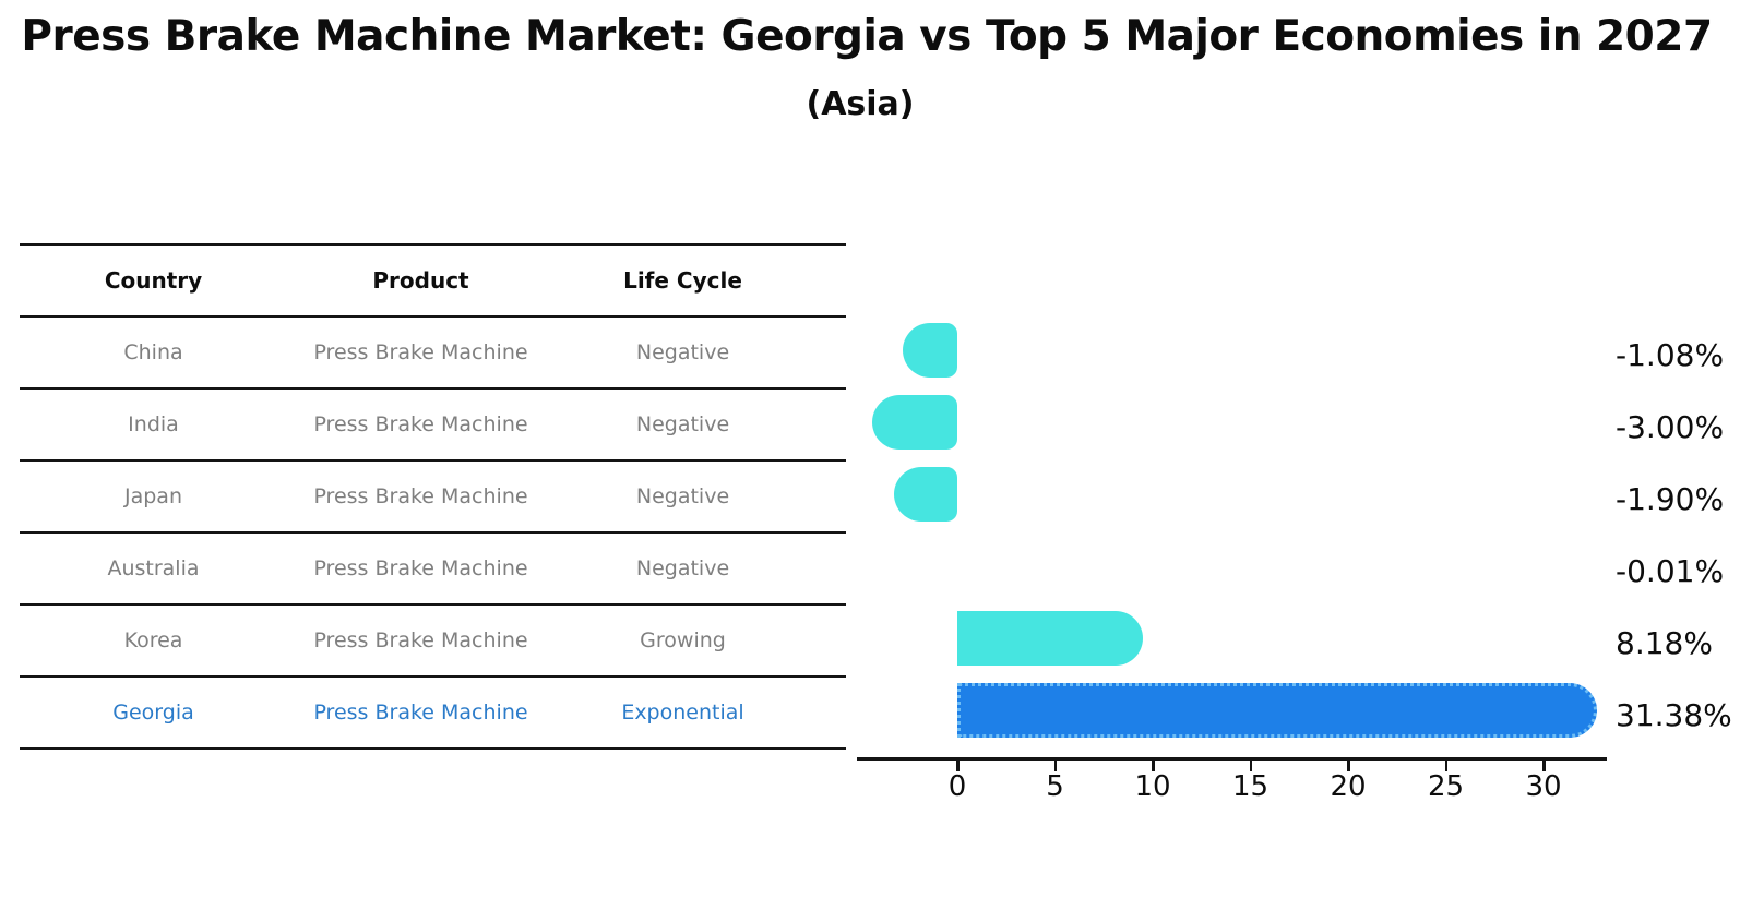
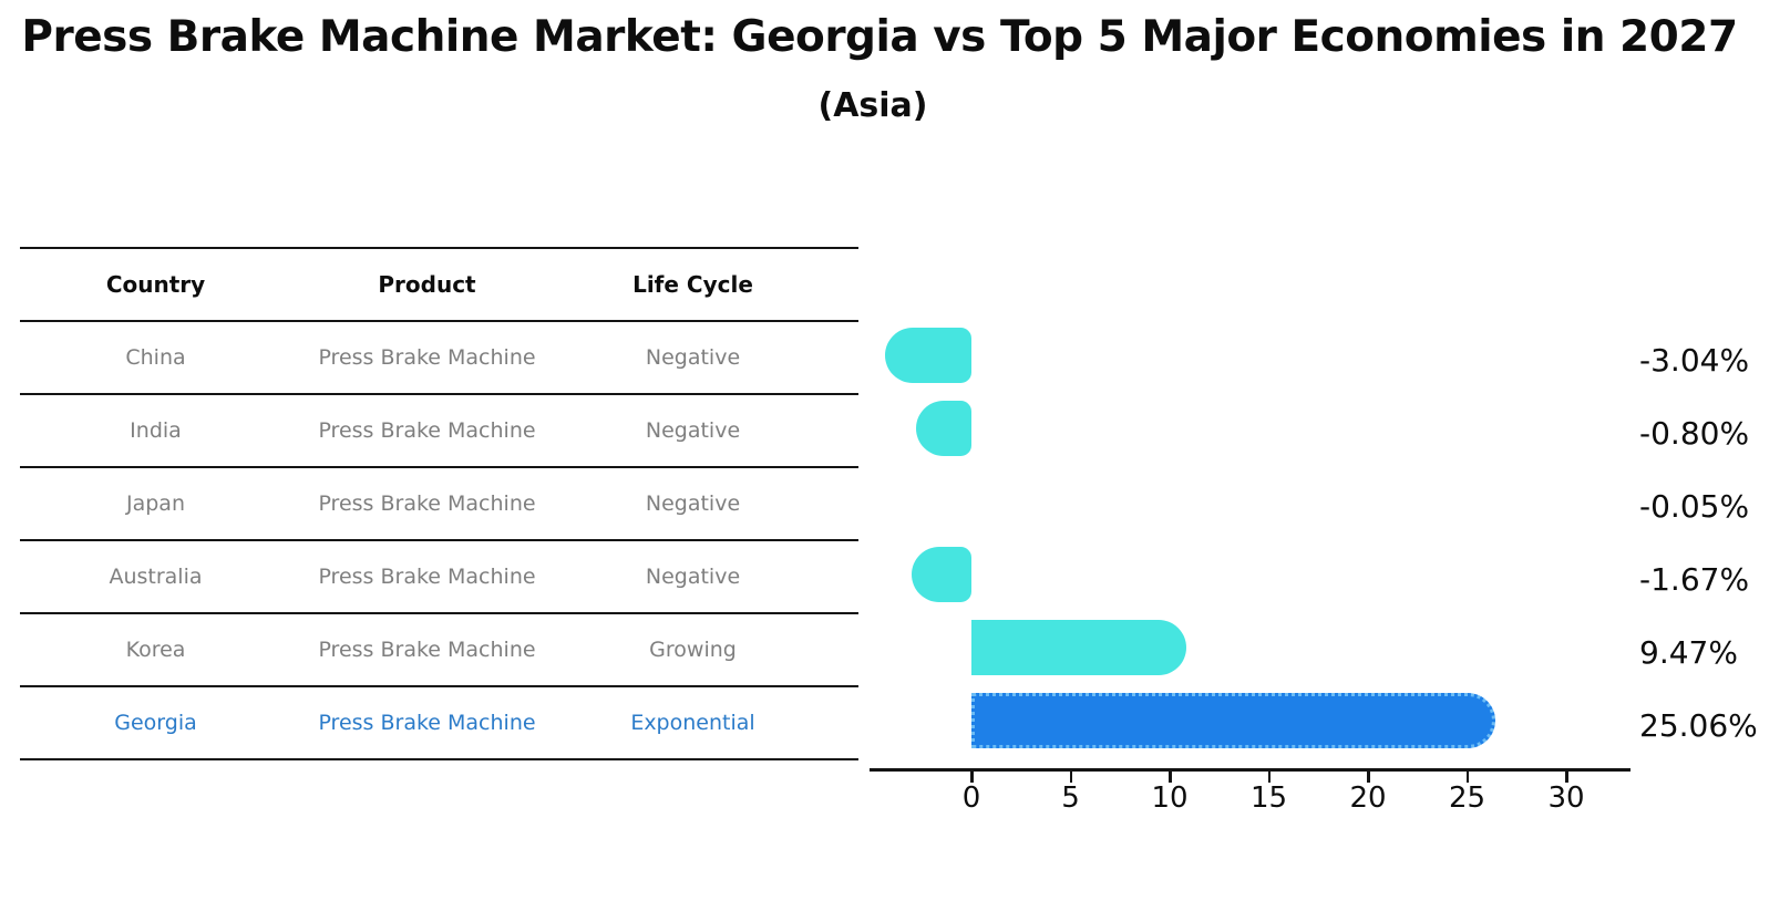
China: -1.08% -> -3.04%
India: -3.00% -> -0.80%
Japan: -1.90% -> -0.05%
Australia: -0.01% -> -1.67%
Korea: 8.18% -> 9.47%
Georgia: 31.38% -> 25.06%
